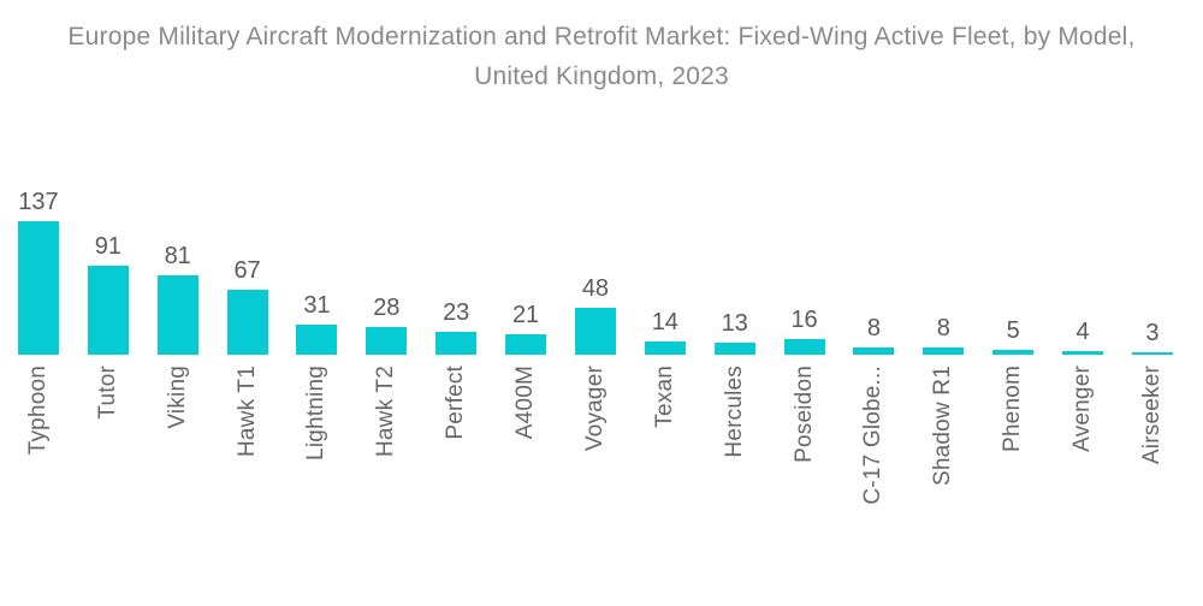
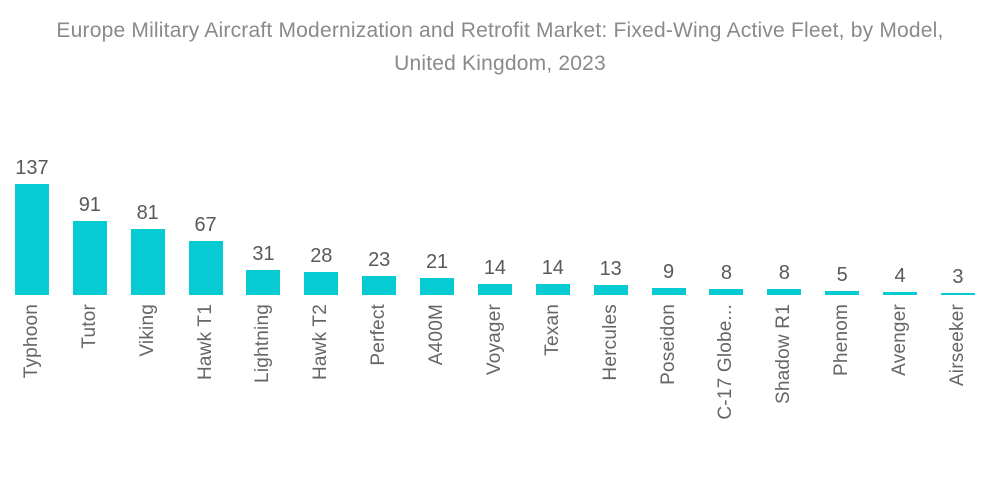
Voyager: 48 -> 14
Poseidon: 16 -> 9
